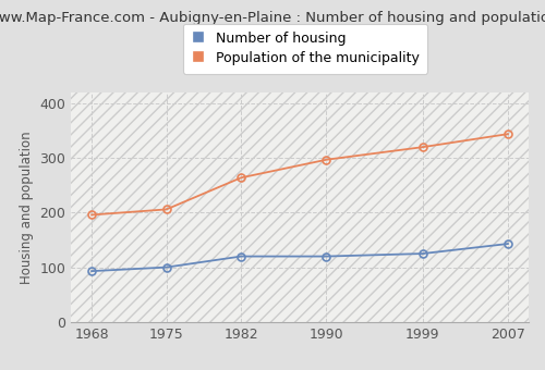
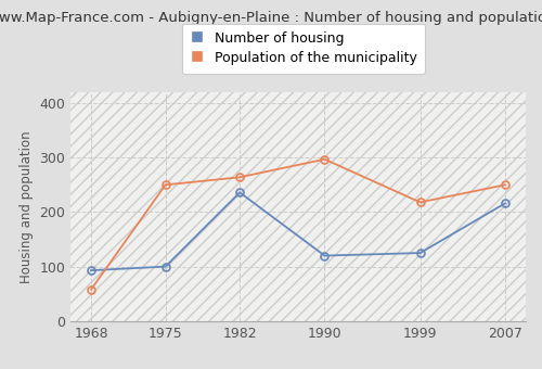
Population of the municipality/1968: 196 -> 58
Population of the municipality/1975: 206 -> 250
Number of housing/1982: 120 -> 236
Population of the municipality/1999: 320 -> 218
Number of housing/2007: 143 -> 216
Population of the municipality/2007: 344 -> 250
